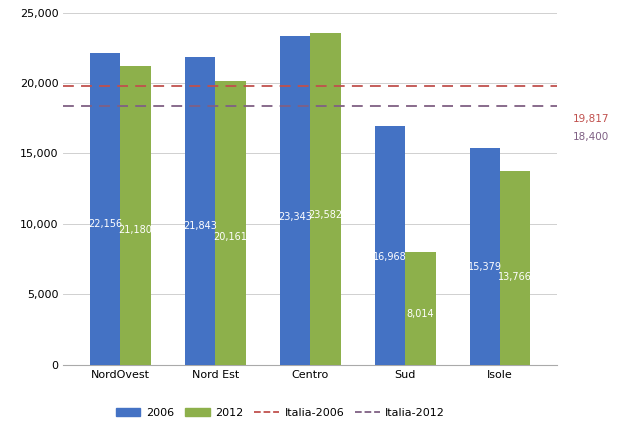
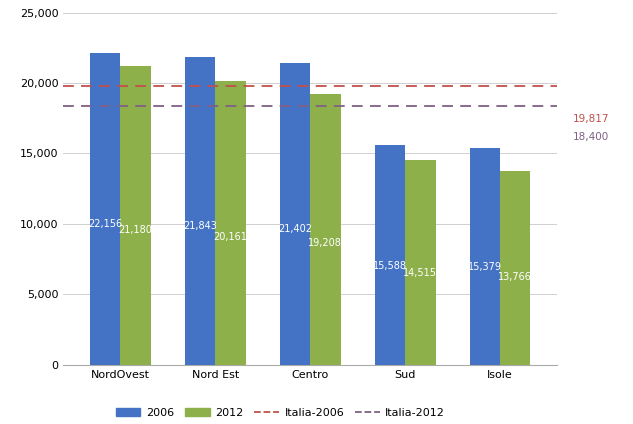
2006/Centro: 23,343 -> 21,402
2012/Centro: 23,582 -> 19,208
2006/Sud: 16,968 -> 15,588
2012/Sud: 8,014 -> 14,515
